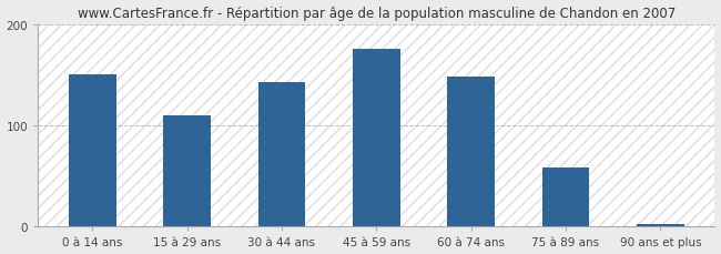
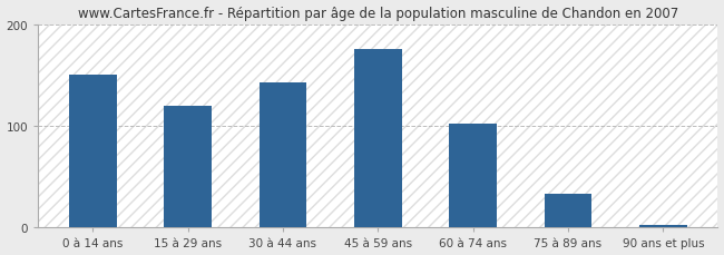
15 à 29 ans: 110 -> 120
60 à 74 ans: 148 -> 102
75 à 89 ans: 58 -> 33
